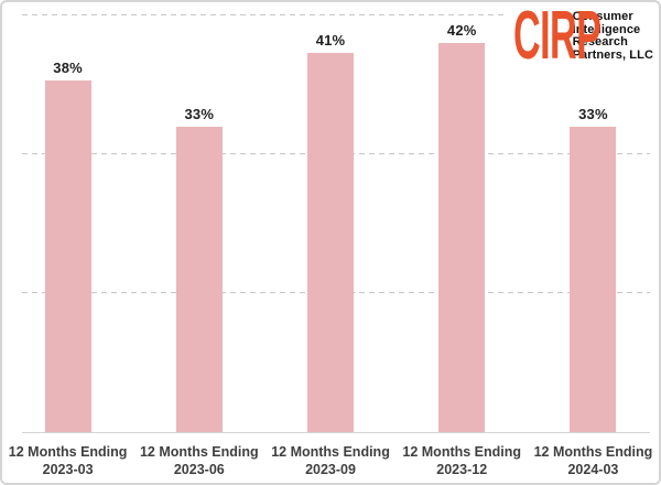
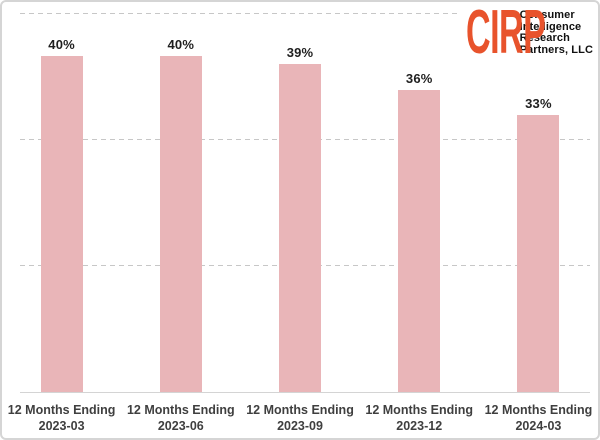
12 Months Ending 2023-03: 38% -> 40%
12 Months Ending 2023-06: 33% -> 40%
12 Months Ending 2023-09: 41% -> 39%
12 Months Ending 2023-12: 42% -> 36%
